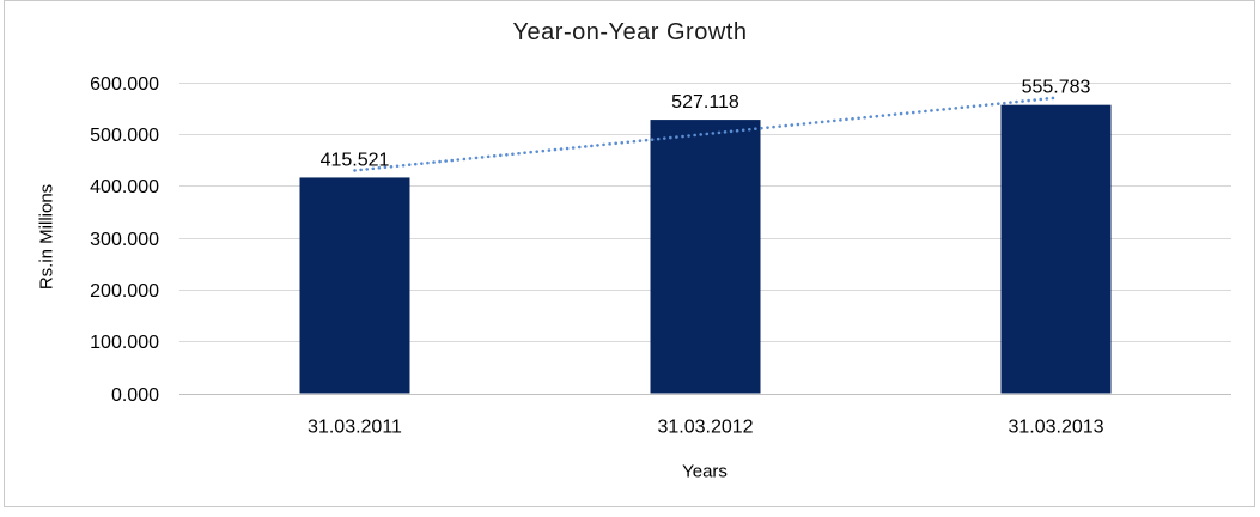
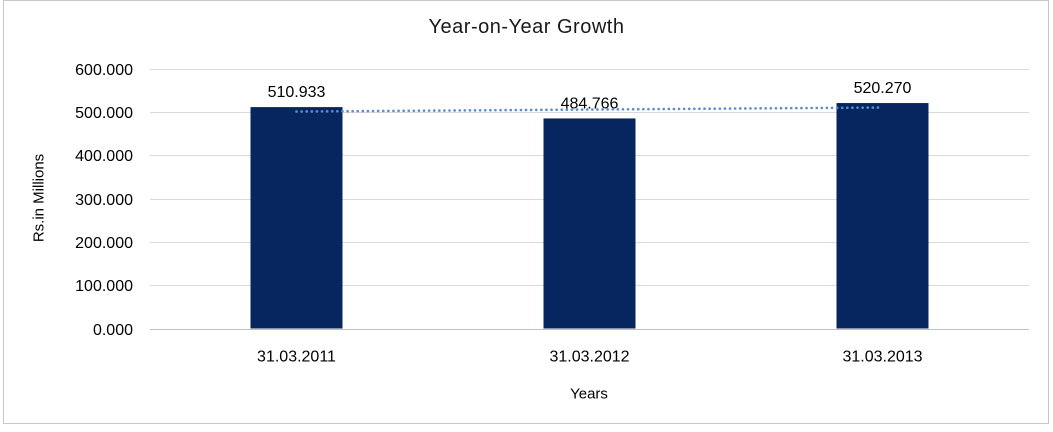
31.03.2011: 415.521 -> 510.933
31.03.2012: 527.118 -> 484.766
31.03.2013: 555.783 -> 520.270
